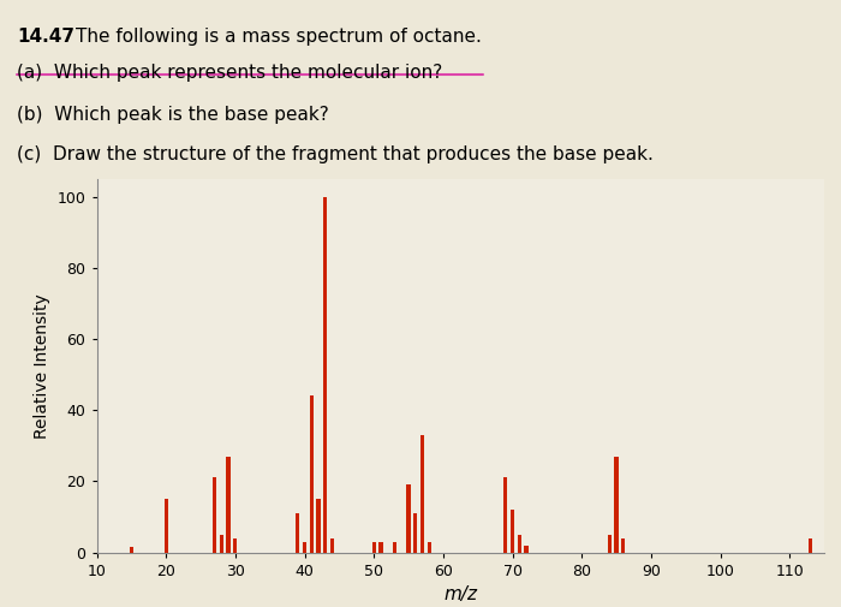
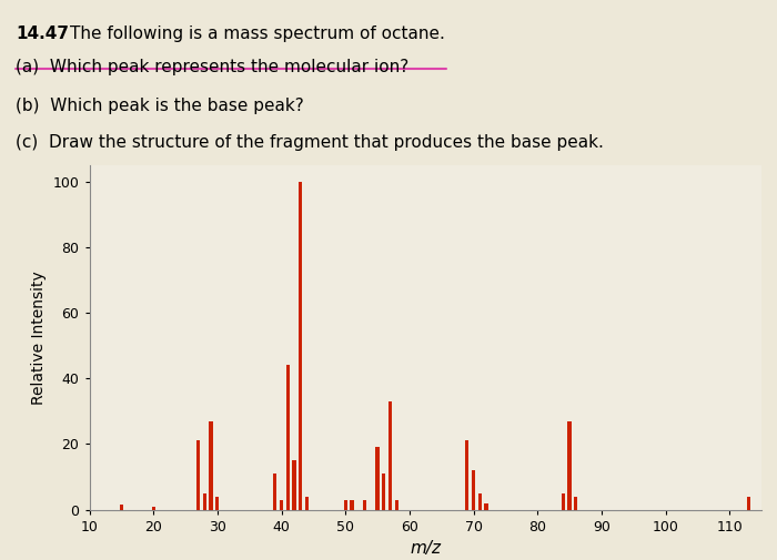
20: 15.0 -> 1.0
